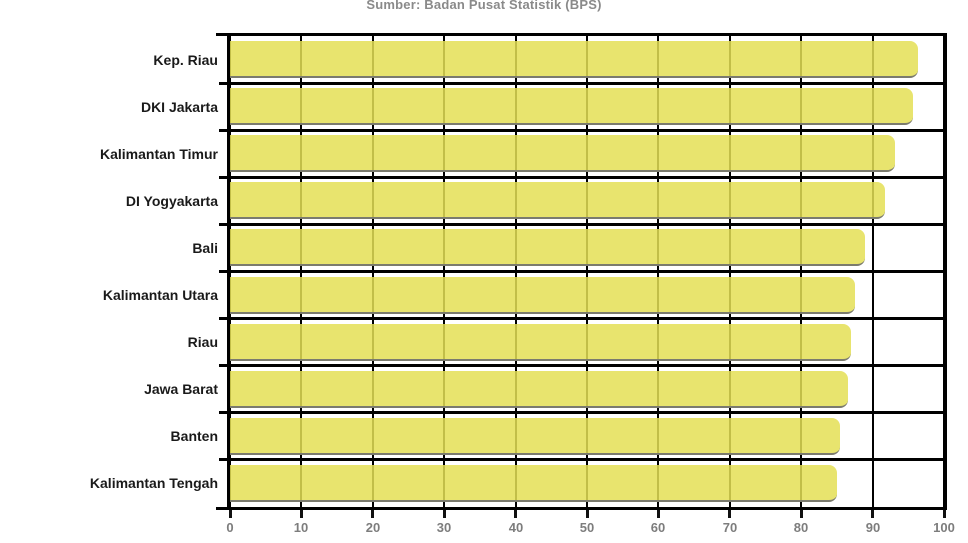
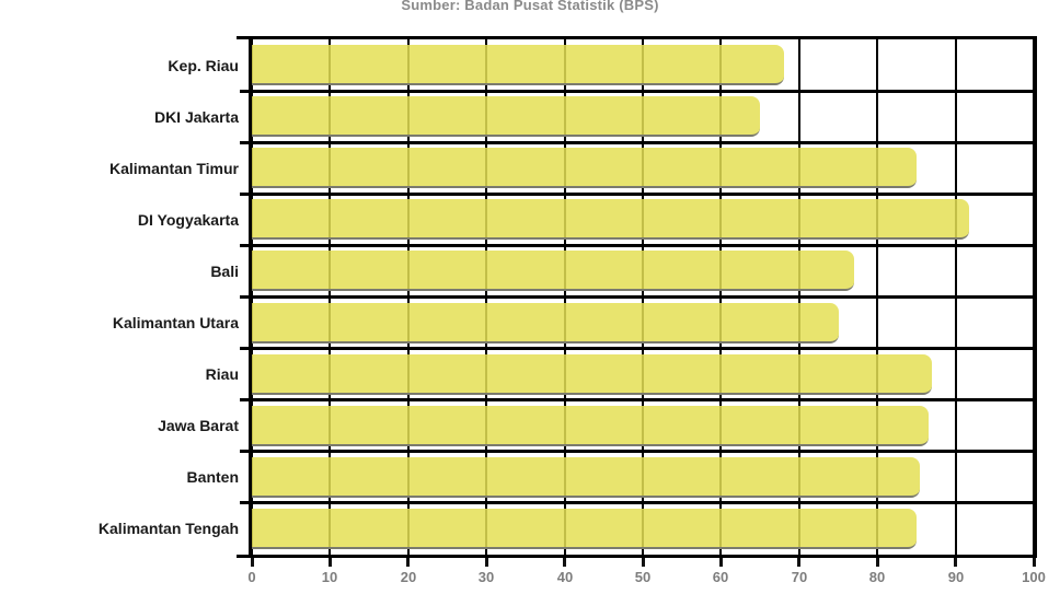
Kep. Riau: 96 -> 68
DKI Jakarta: 96 -> 65
Kalimantan Timur: 93 -> 85
Bali: 89 -> 77
Kalimantan Utara: 88 -> 75
